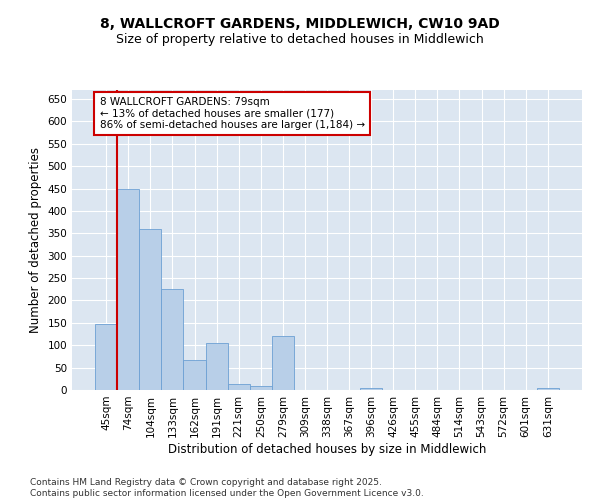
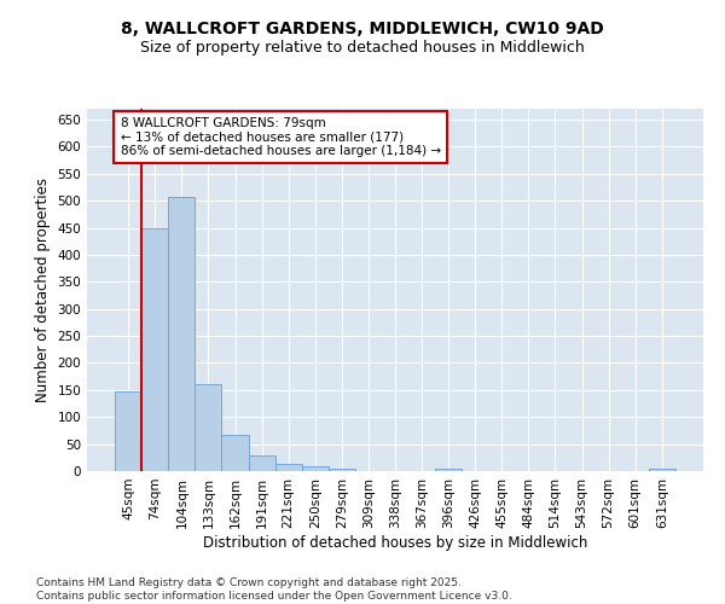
104sqm: 360 -> 508
133sqm: 225 -> 160
191sqm: 105 -> 30
279sqm: 120 -> 5
